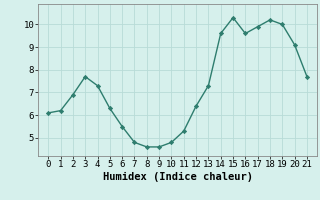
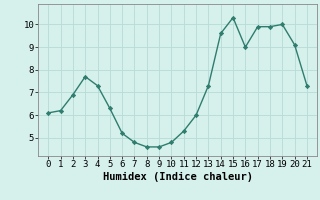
6: 5.5 -> 5.2
12: 6.4 -> 6.0
16: 9.6 -> 9.0
18: 10.2 -> 9.9
21: 7.7 -> 7.3
